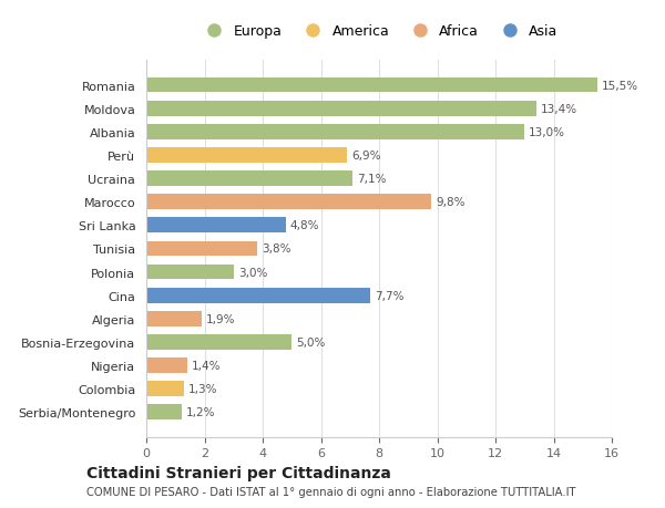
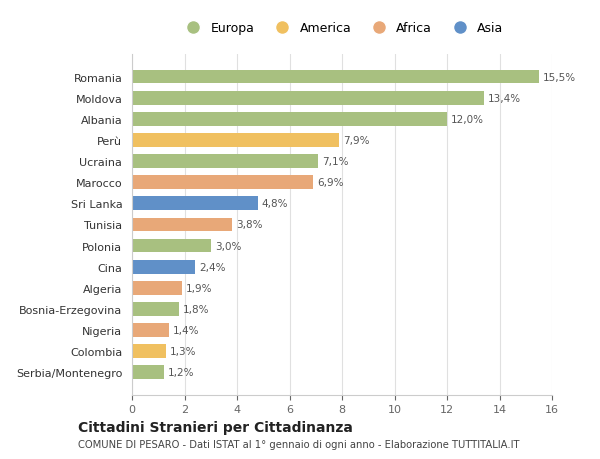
Albania: 13,0% -> 12,0%
Perù: 6,9% -> 7,9%
Marocco: 9,8% -> 6,9%
Cina: 7,7% -> 2,4%
Bosnia-Erzegovina: 5,0% -> 1,8%
